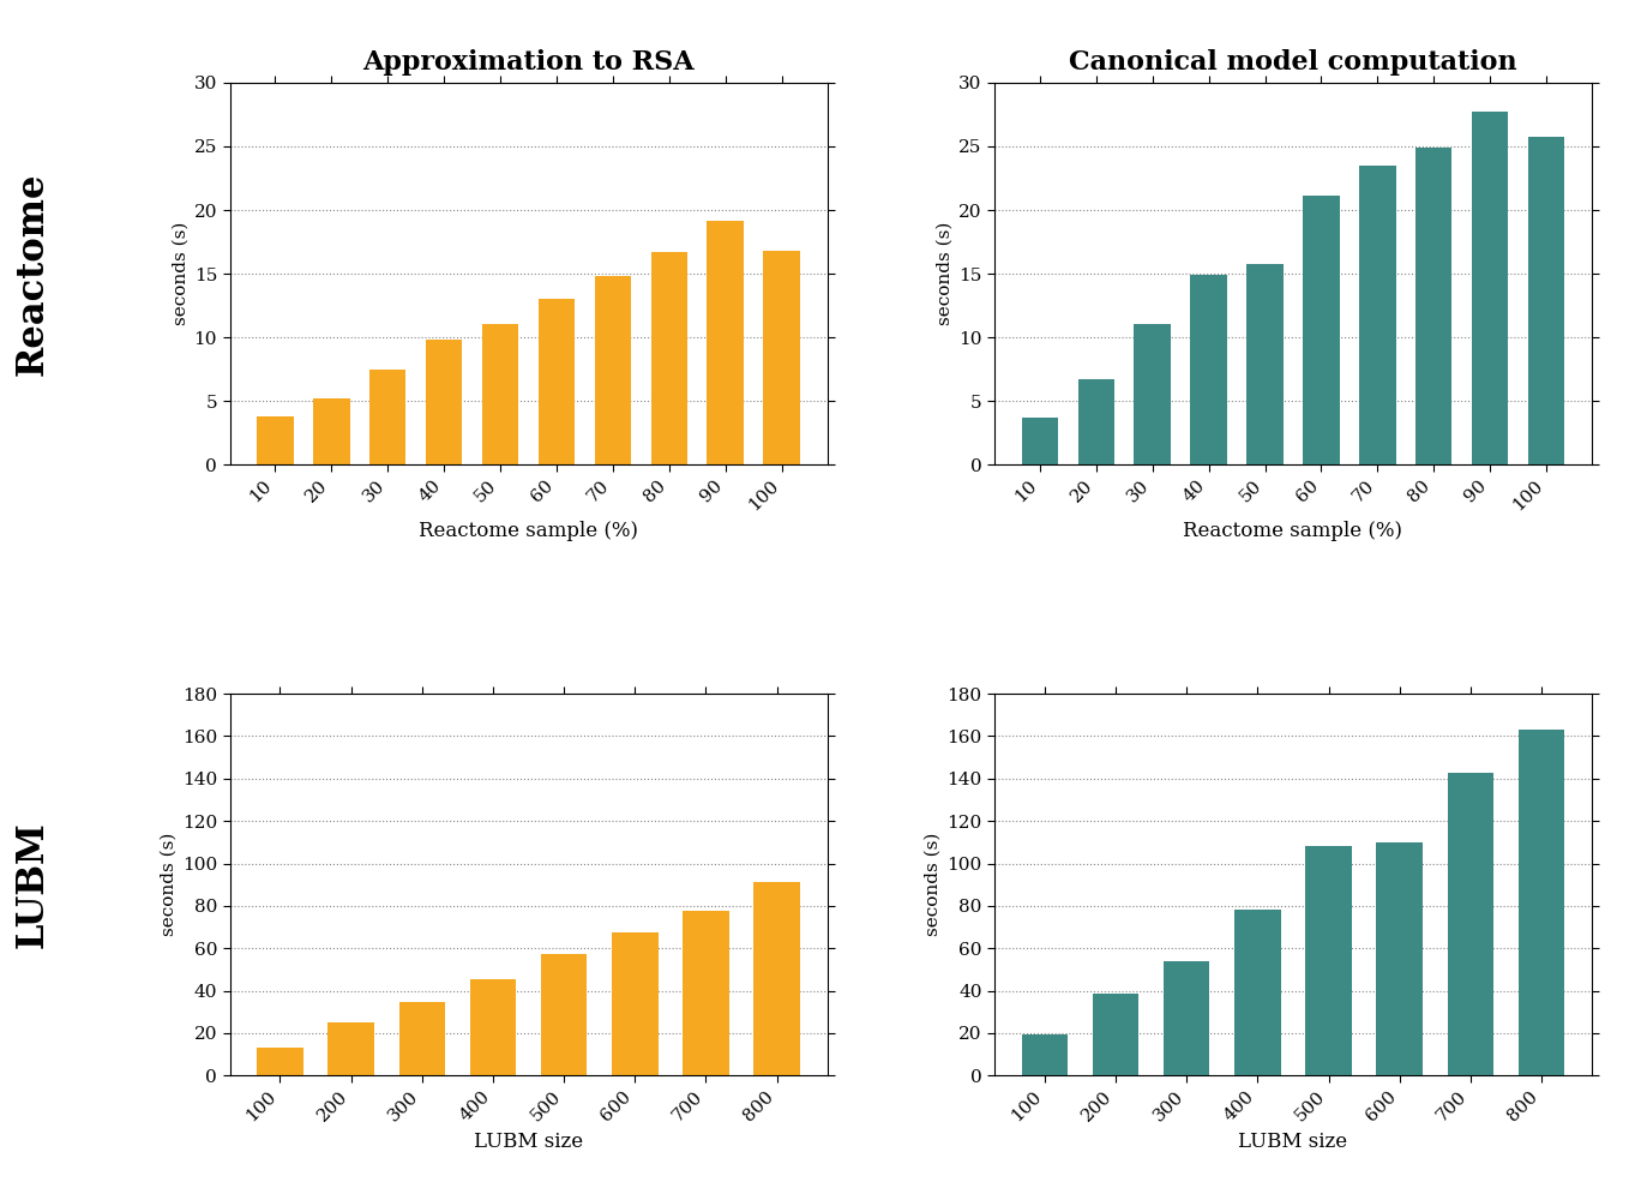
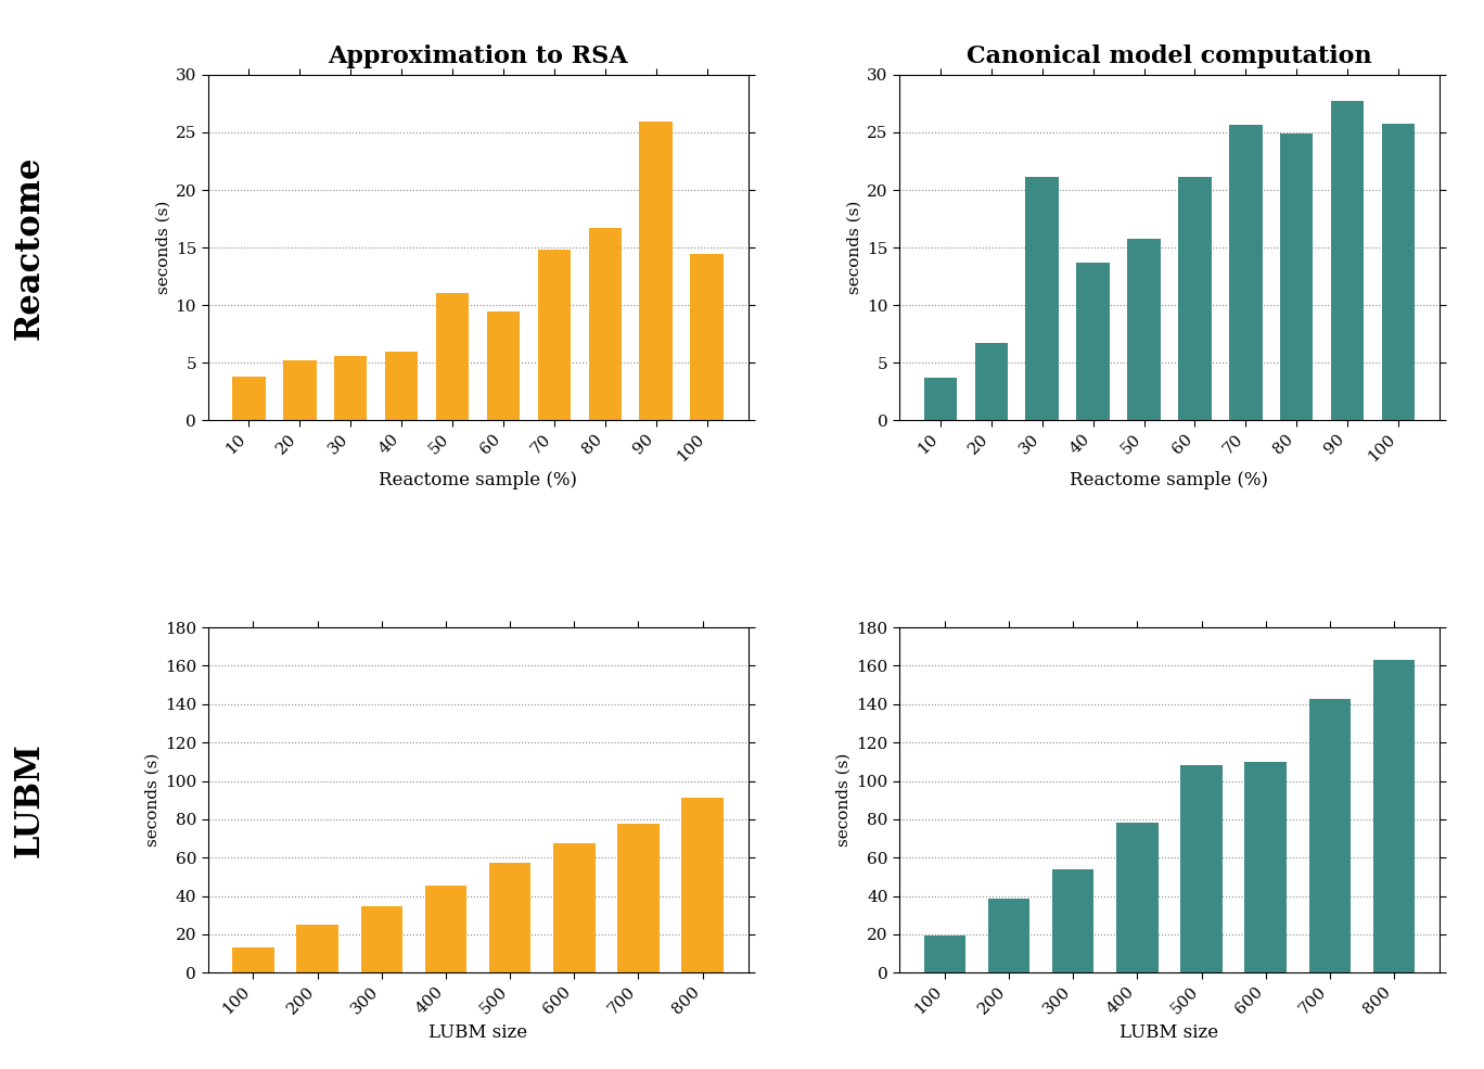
Approximation to RSA/30: 7.5 -> 5.6
Approximation to RSA/40: 9.8 -> 6.0
Approximation to RSA/60: 13.0 -> 9.4
Approximation to RSA/90: 19.2 -> 25.9
Approximation to RSA/100: 16.8 -> 14.4
Canonical model computation/30: 11.0 -> 21.1
Canonical model computation/40: 14.9 -> 13.7
Canonical model computation/70: 23.5 -> 25.7
